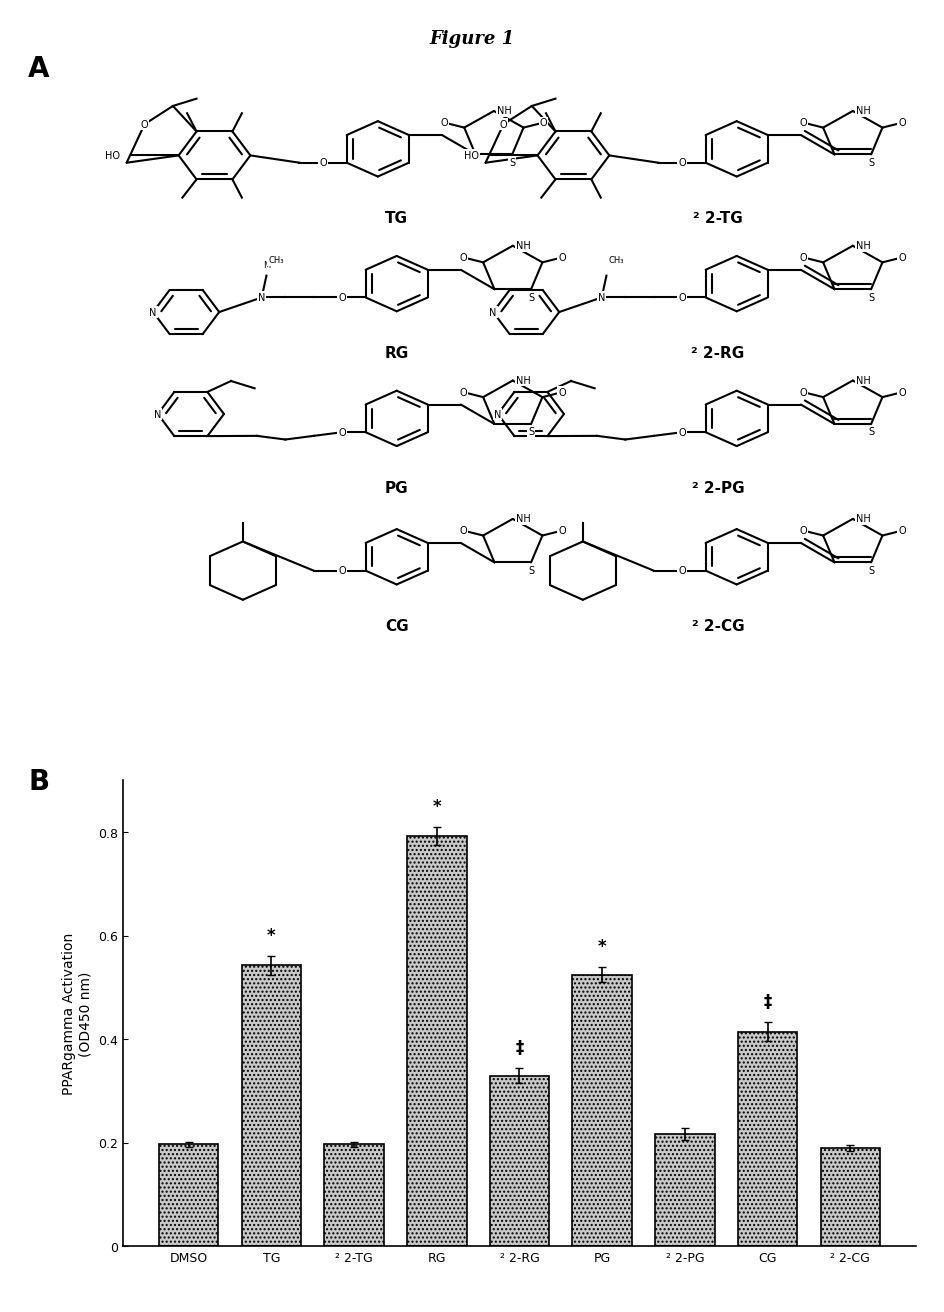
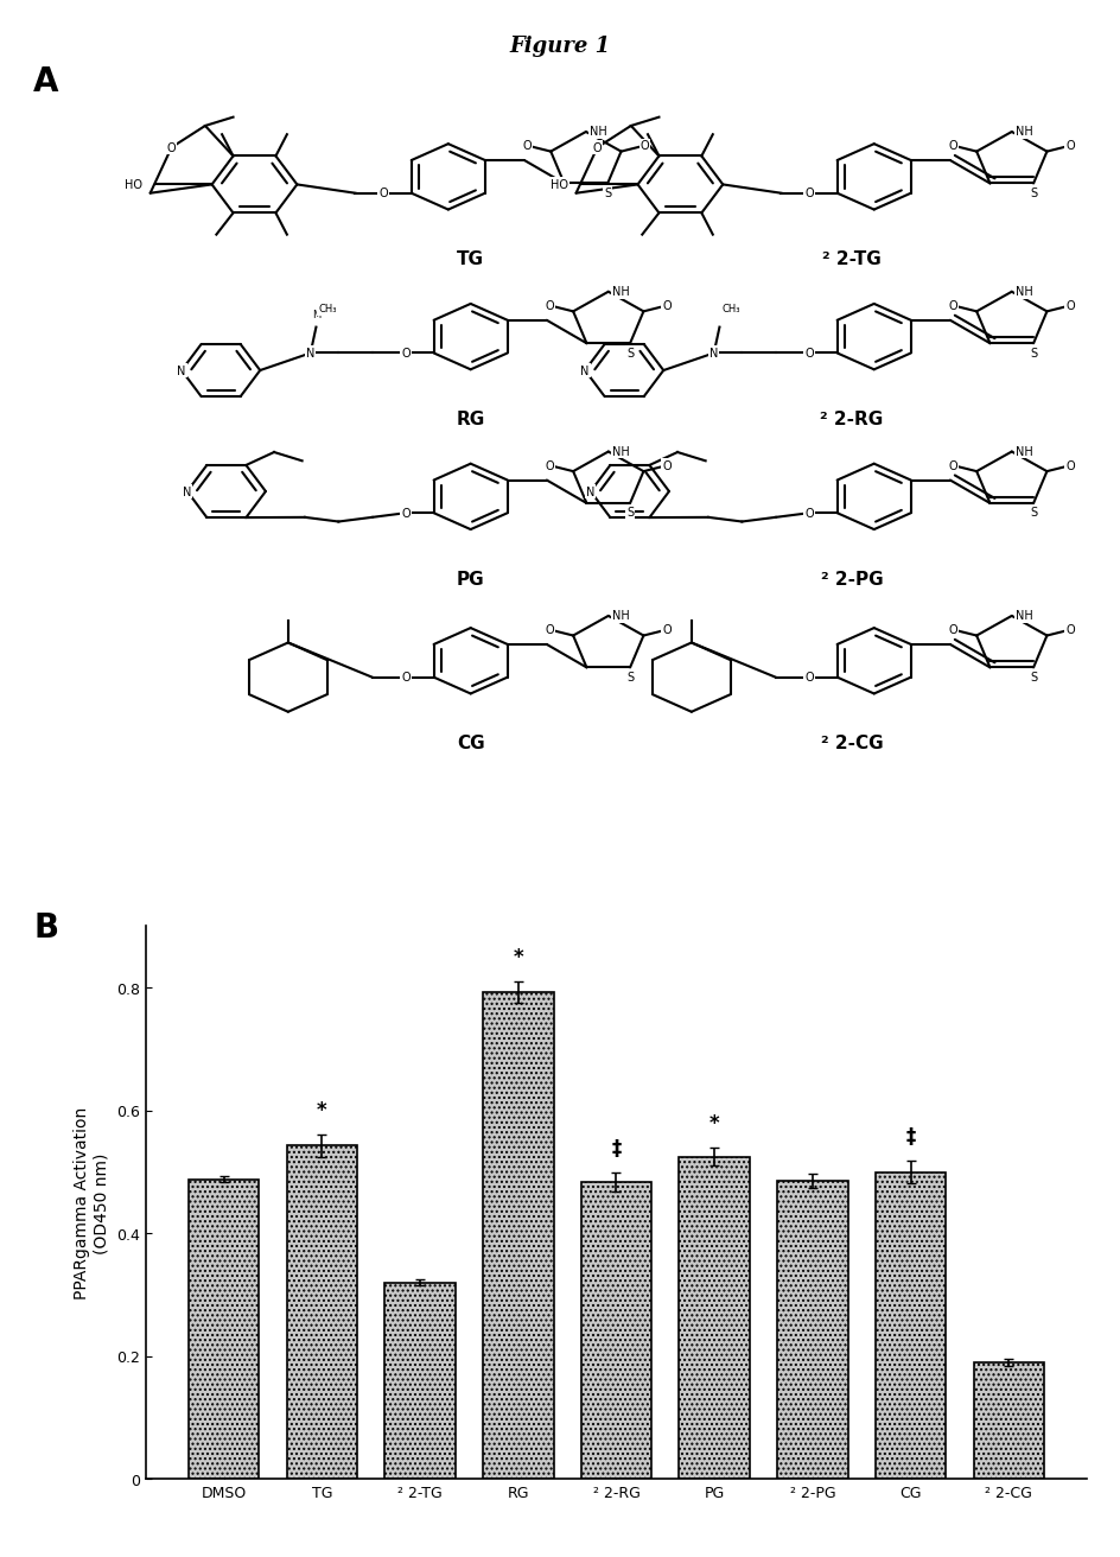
DMSO: 0.197 -> 0.488
² 2-TG: 0.197 -> 0.320
² 2-RG: 0.330 -> 0.484
² 2-PG: 0.217 -> 0.486
CG: 0.415 -> 0.500
